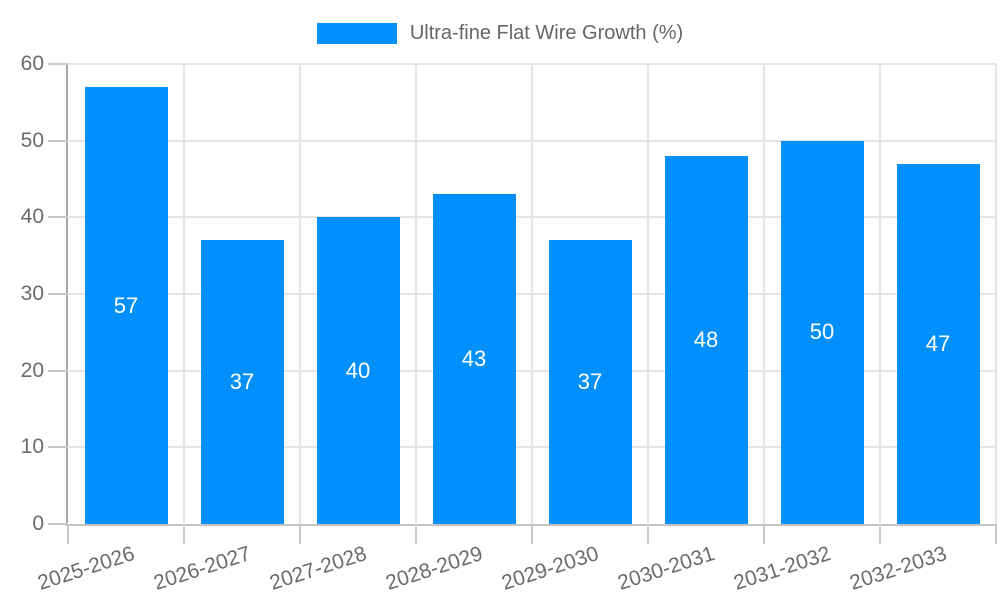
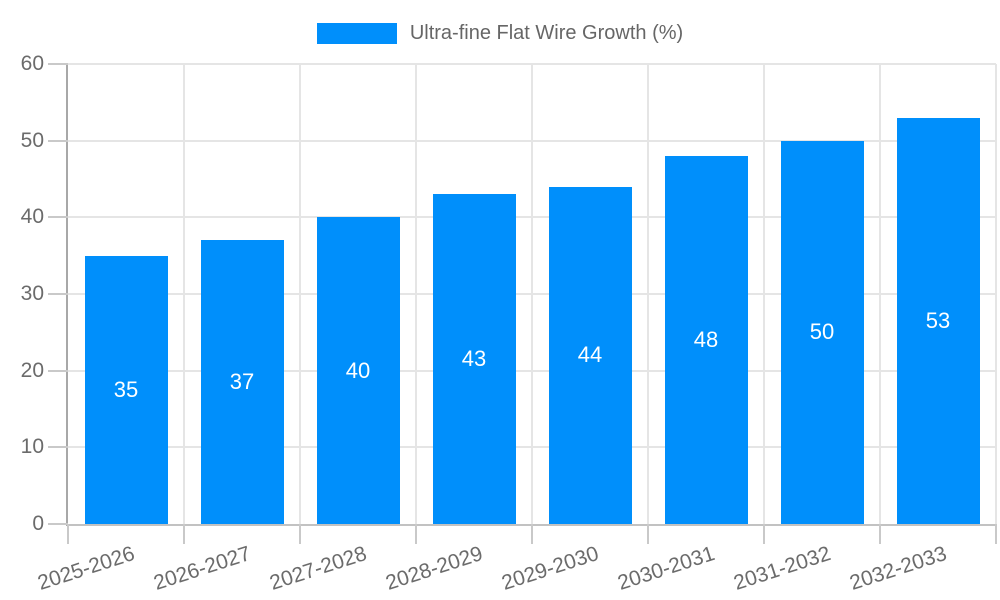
2025-2026: 57 -> 35
2029-2030: 37 -> 44
2032-2033: 47 -> 53
